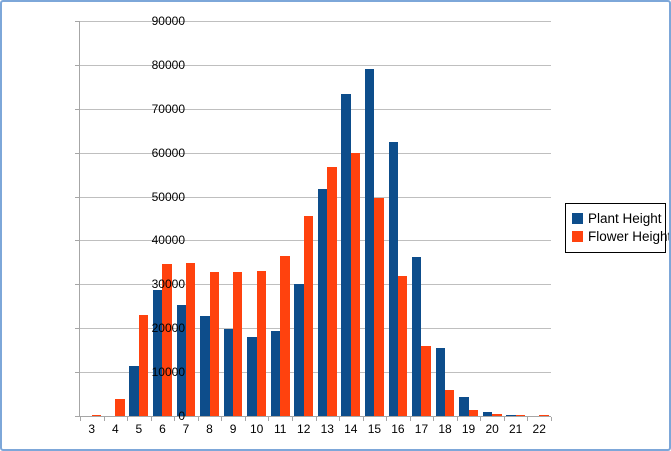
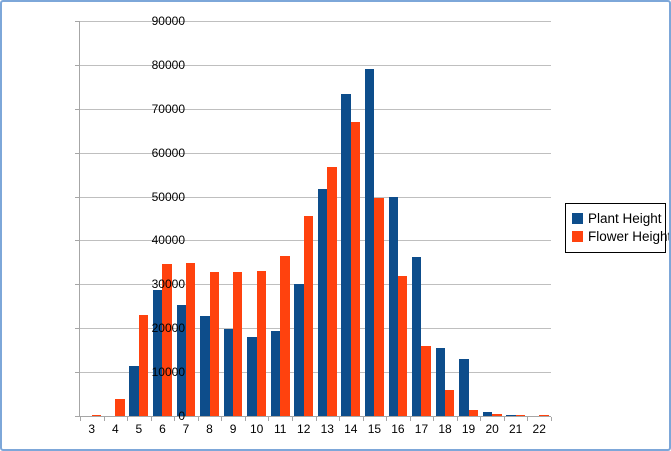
Flower Height/14: 60000 -> 67000
Plant Height/16: 62000 -> 50000
Plant Height/19: 4000 -> 13000
